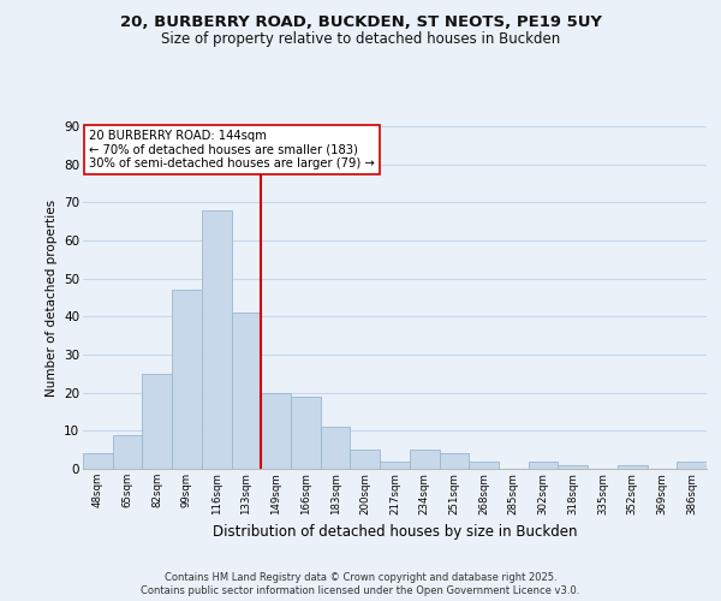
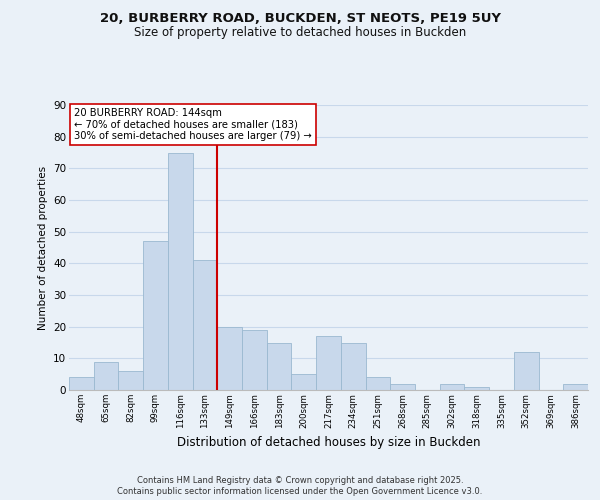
82sqm: 25 -> 6
116sqm: 68 -> 75
183sqm: 11 -> 15
217sqm: 2 -> 17
234sqm: 5 -> 15
352sqm: 1 -> 12
